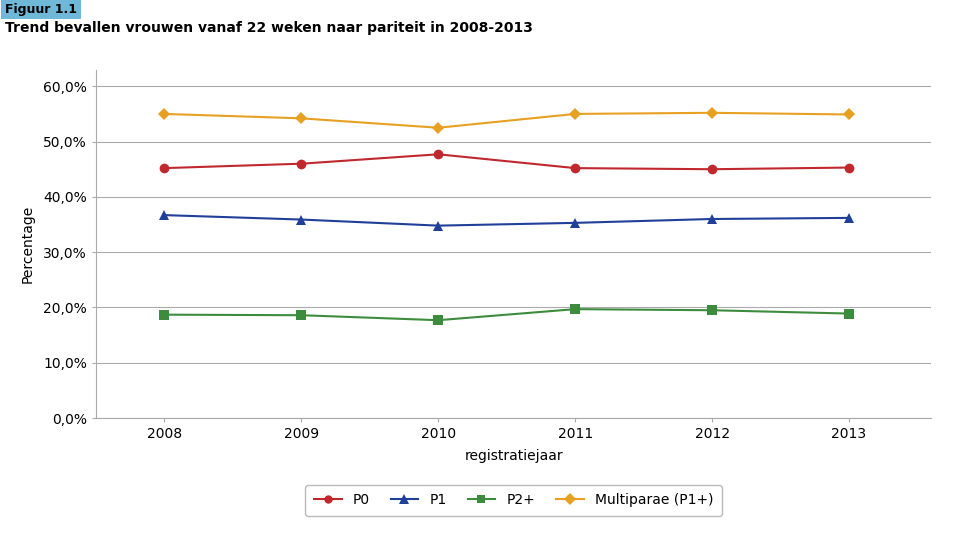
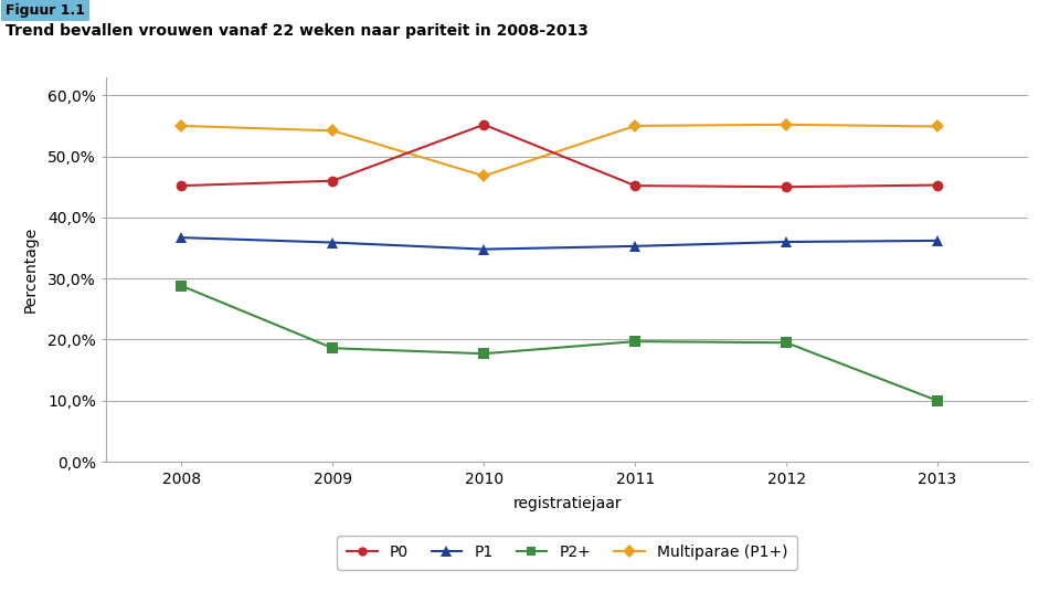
P2+/2008: 18,7% -> 28,8%
P0/2010: 47,7% -> 55,2%
Multiparae (P1+)/2010: 52,5% -> 46,8%
P2+/2013: 18,9% -> 10,0%
